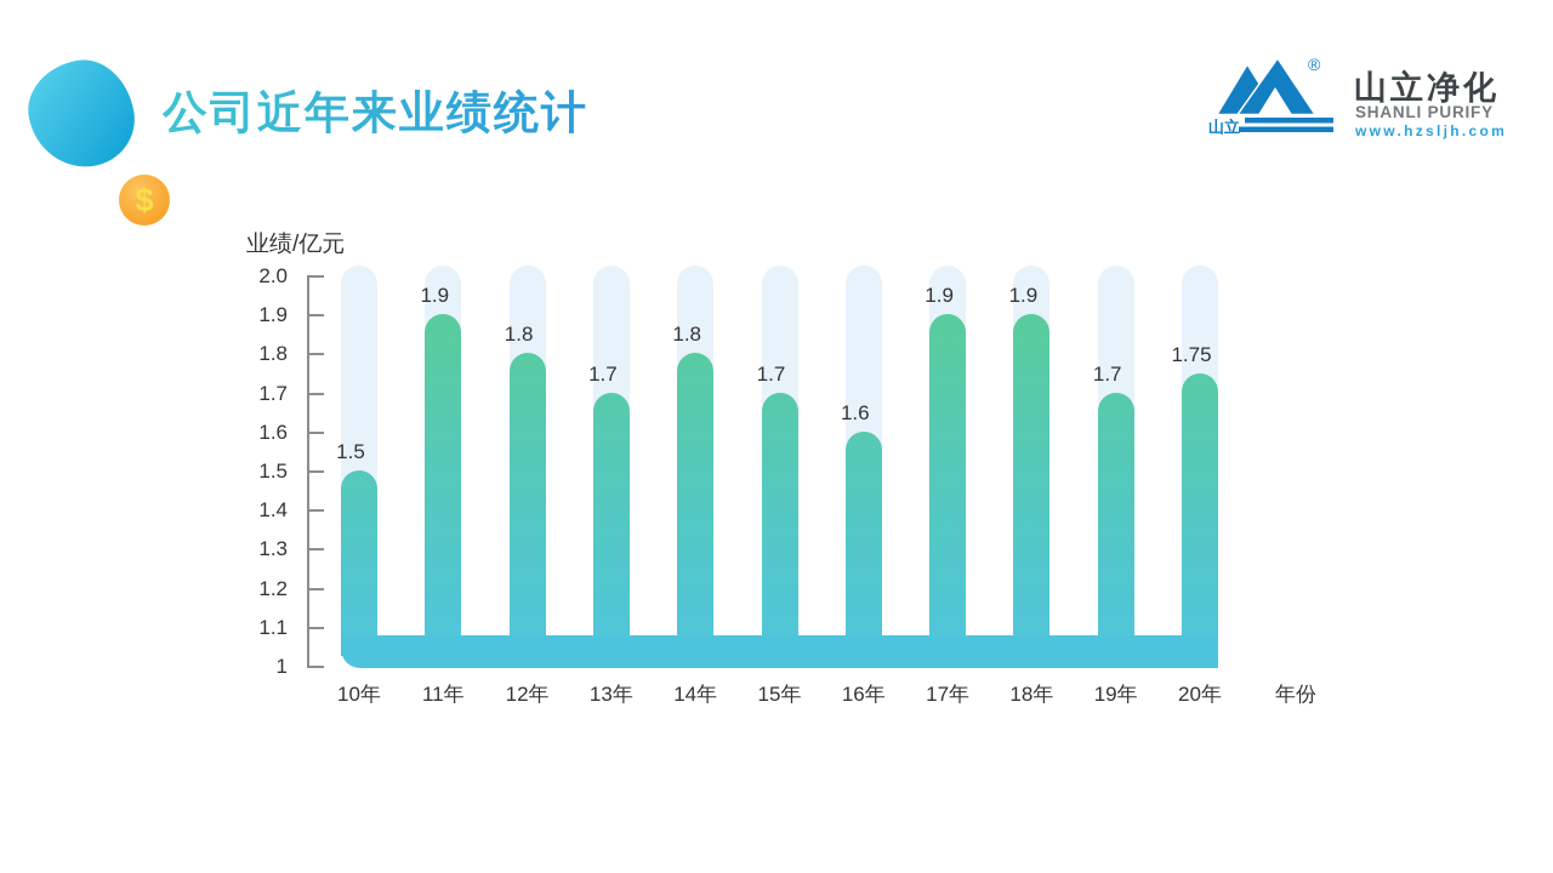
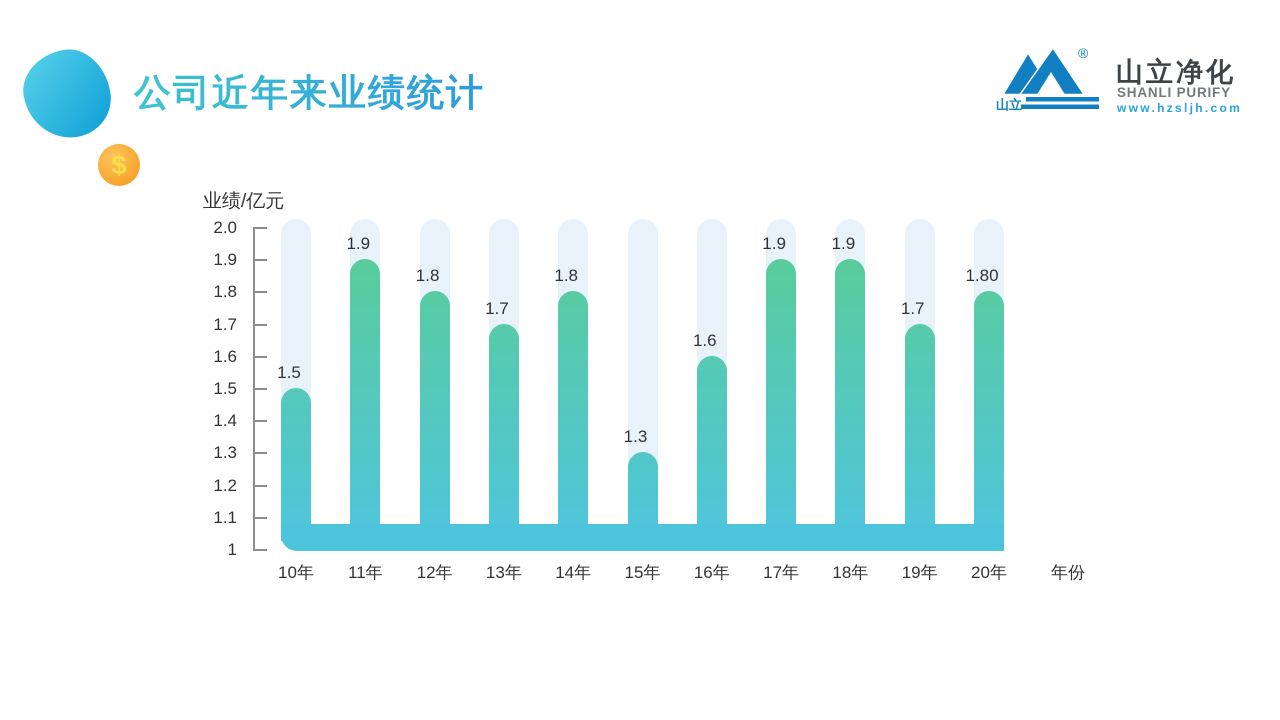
15年: 1.7 -> 1.3
20年: 1.75 -> 1.80
